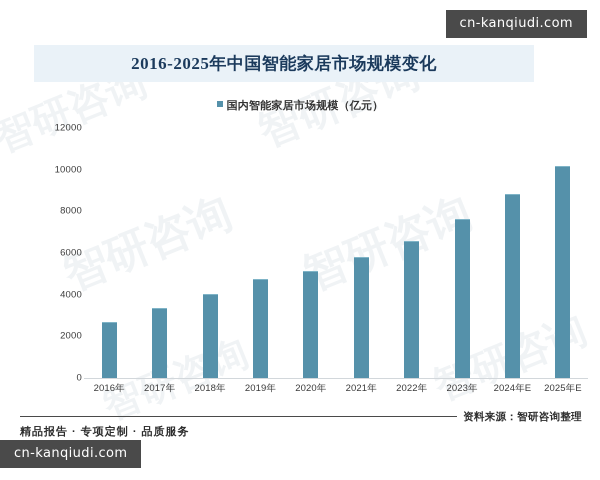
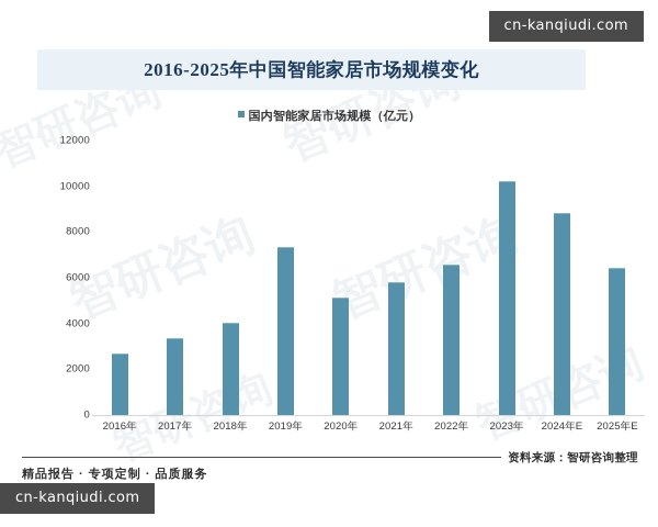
2019年: 4700 -> 7300
2023年: 7600 -> 10200
2025年E: 10200 -> 6400
